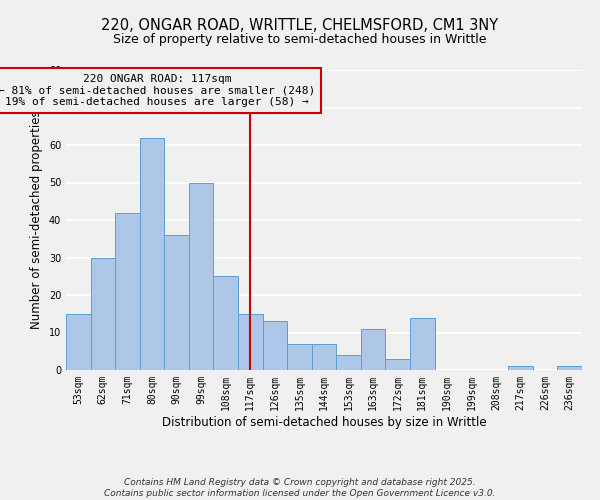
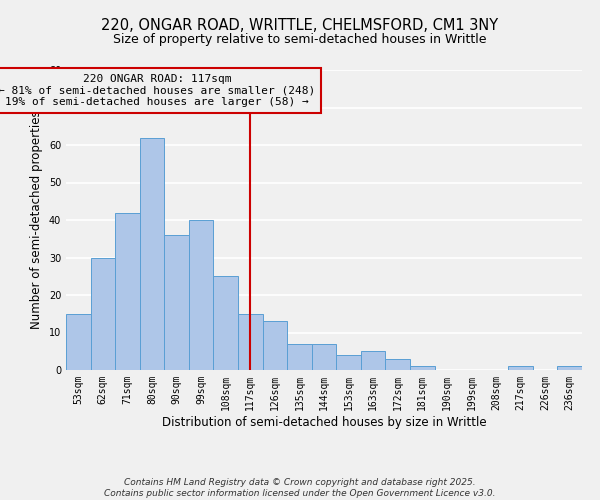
99sqm: 50 -> 40
163sqm: 11 -> 5
181sqm: 14 -> 1
